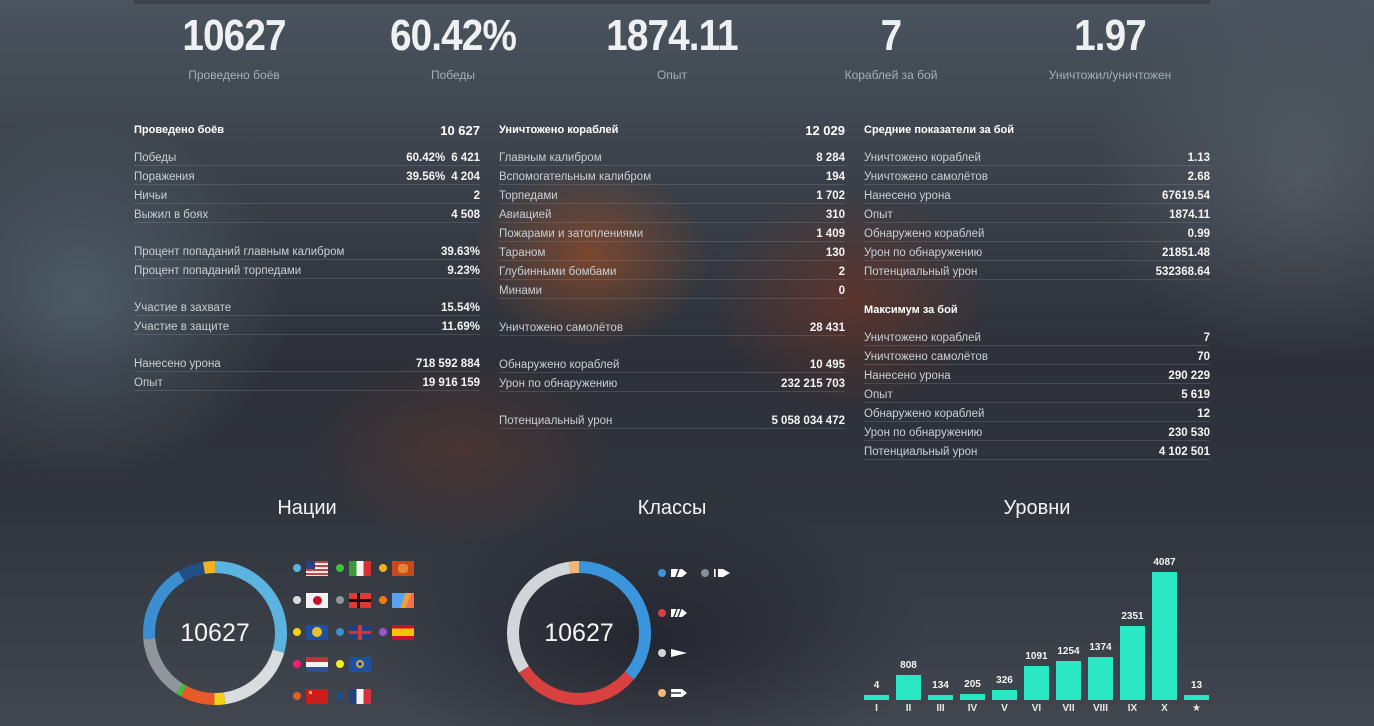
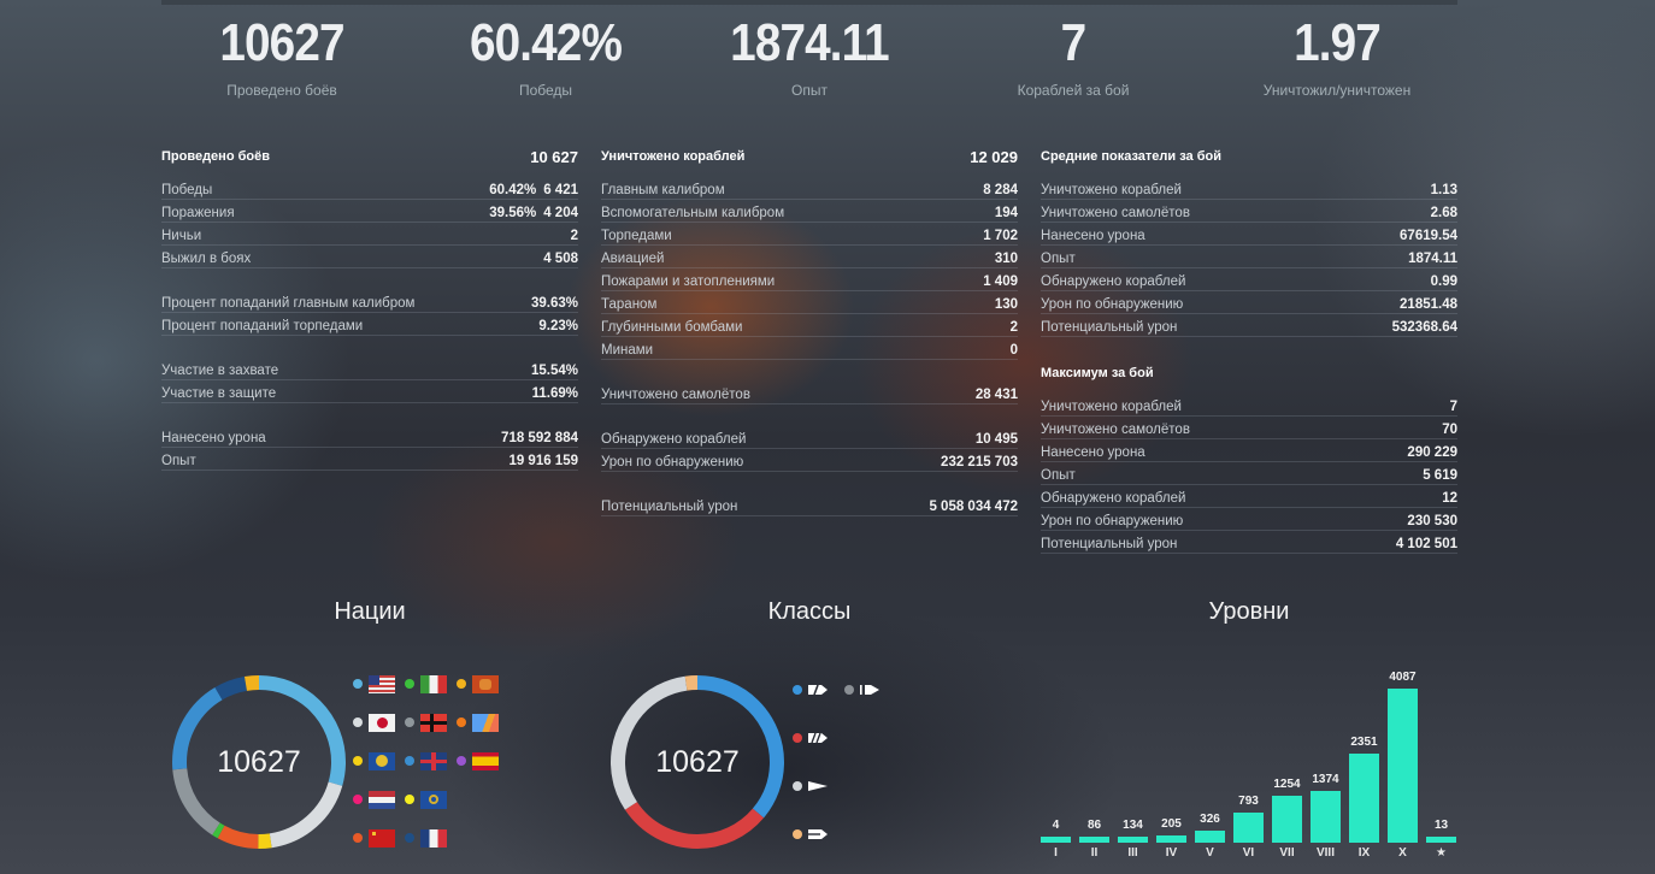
Уровни/II: 808 -> 86
Уровни/VI: 1091 -> 793
